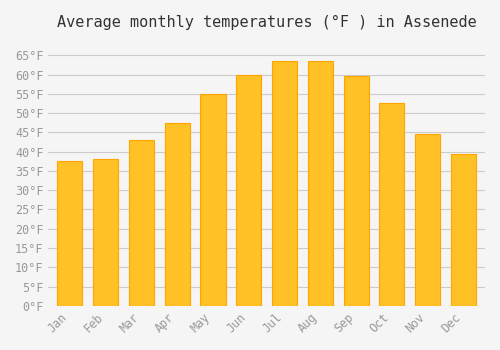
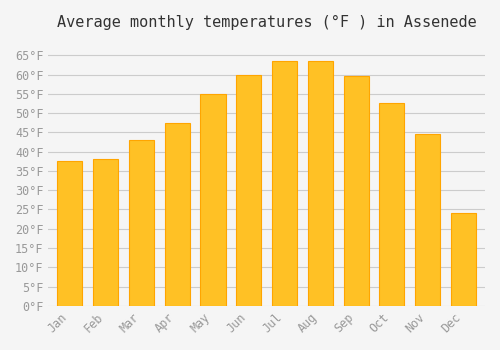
Dec: 39.5°F -> 24.0°F
